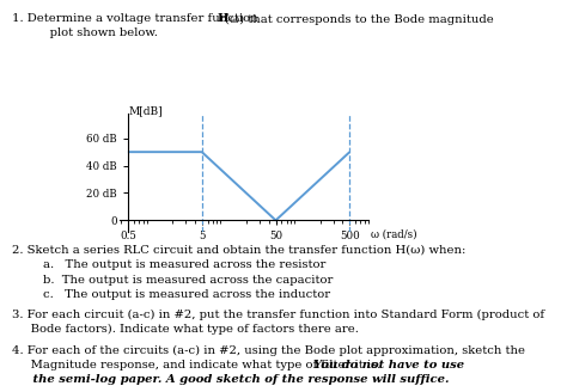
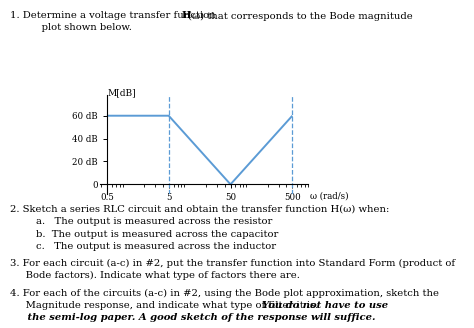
0.5: 50 dB -> 60 dB
5: 50 dB -> 60 dB
500: 50 dB -> 60 dB
